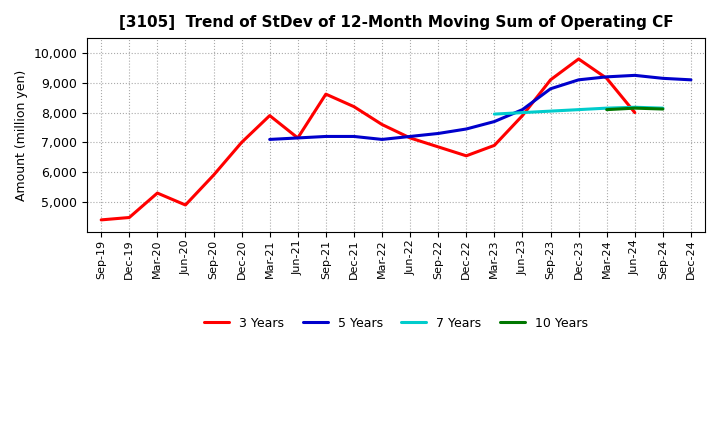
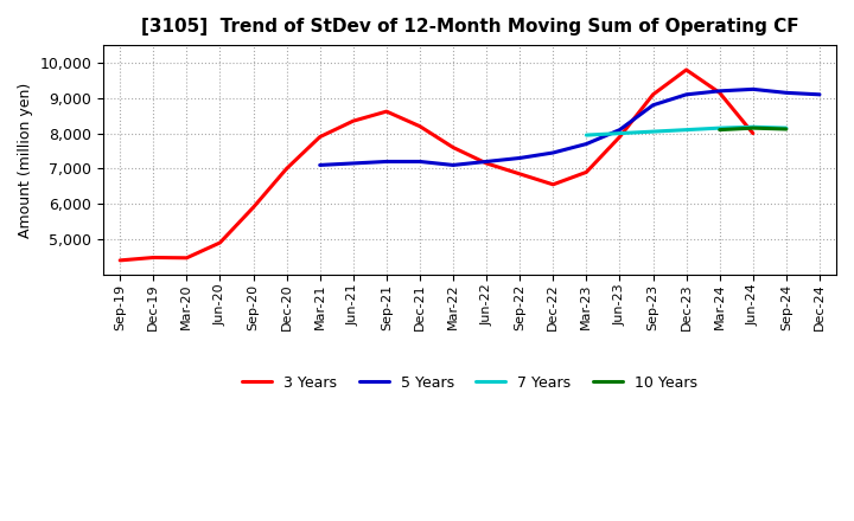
3 Years/Mar-20: 5,300 -> 4,470
3 Years/Jun-21: 7,150 -> 8,350
